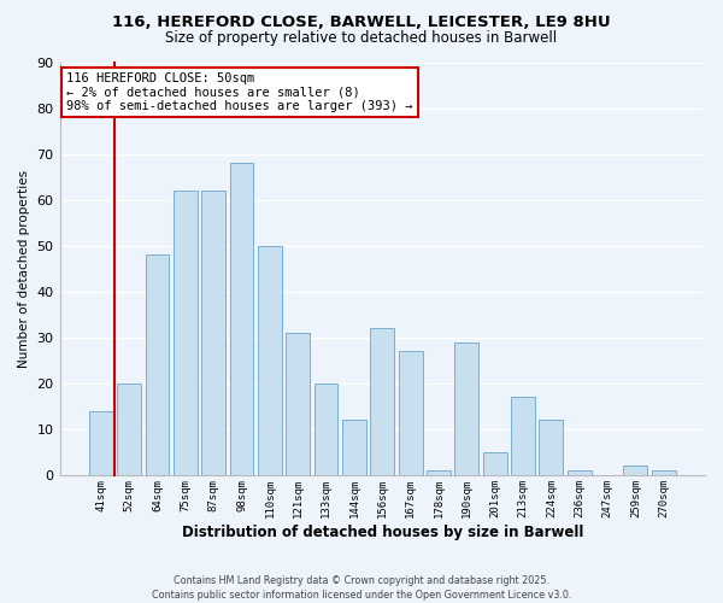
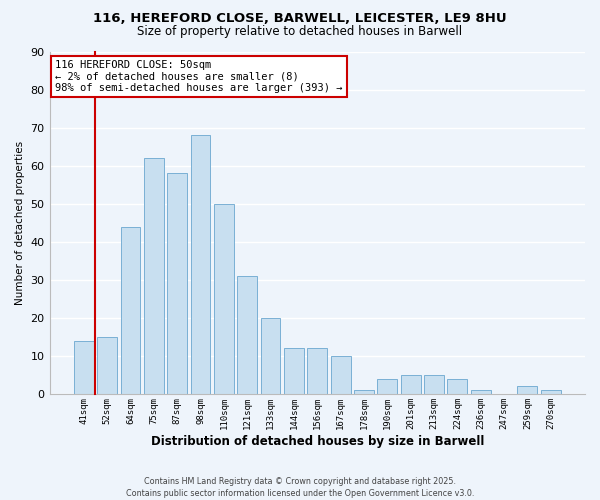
52sqm: 20 -> 15
64sqm: 48 -> 44
87sqm: 62 -> 58
156sqm: 32 -> 12
167sqm: 27 -> 10
190sqm: 29 -> 4
213sqm: 17 -> 5
224sqm: 12 -> 4
